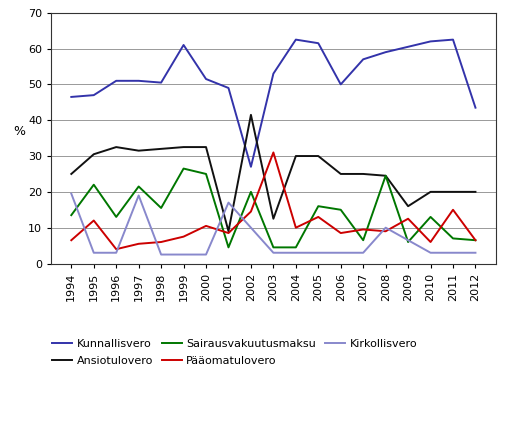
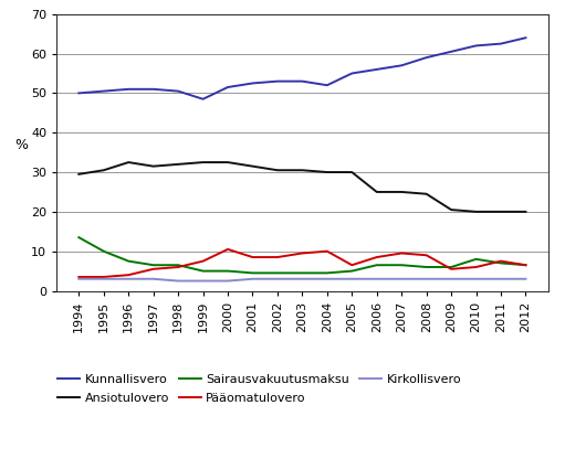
Kunnallisvero/1994: 46.5 -> 50.0
Ansiotulovero/1994: 25.0 -> 29.5
Pääomatulovero/1994: 6.5 -> 3.5
Kirkollisvero/1994: 19.5 -> 3.0
Kunnallisvero/1995: 47.0 -> 50.5
Sairausvakuutusmaksu/1995: 22.0 -> 10.0
Pääomatulovero/1995: 12.0 -> 3.5
Sairausvakuutusmaksu/1996: 13.0 -> 7.5
Sairausvakuutusmaksu/1997: 21.5 -> 6.5
Kirkollisvero/1997: 19.0 -> 3.0
Sairausvakuutusmaksu/1998: 15.5 -> 6.5
Kunnallisvero/1999: 61.0 -> 48.5
Sairausvakuutusmaksu/1999: 26.5 -> 5.0
Sairausvakuutusmaksu/2000: 25.0 -> 5.0
Kunnallisvero/2001: 49.0 -> 52.5
Ansiotulovero/2001: 9.0 -> 31.5
Kirkollisvero/2001: 17.0 -> 3.0
Kunnallisvero/2002: 27.0 -> 53.0
Ansiotulovero/2002: 41.5 -> 30.5
Sairausvakuutusmaksu/2002: 20.0 -> 4.5
Pääomatulovero/2002: 14.5 -> 8.5
Kirkollisvero/2002: 10.0 -> 3.0
Ansiotulovero/2003: 12.5 -> 30.5
Pääomatulovero/2003: 31.0 -> 9.5
Kunnallisvero/2004: 62.5 -> 52.0
Kunnallisvero/2005: 61.5 -> 55.0
Sairausvakuutusmaksu/2005: 16.0 -> 5.0
Pääomatulovero/2005: 13.0 -> 6.5
Kunnallisvero/2006: 50.0 -> 56.0
Sairausvakuutusmaksu/2006: 15.0 -> 6.5
Sairausvakuutusmaksu/2008: 24.5 -> 6.0
Kirkollisvero/2008: 10.0 -> 3.0
Ansiotulovero/2009: 16.0 -> 20.5
Pääomatulovero/2009: 12.5 -> 5.5
Kirkollisvero/2009: 6.5 -> 3.0
Sairausvakuutusmaksu/2010: 13.0 -> 8.0
Pääomatulovero/2011: 15.0 -> 7.5
Kunnallisvero/2012: 43.5 -> 64.0
